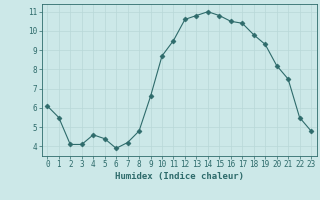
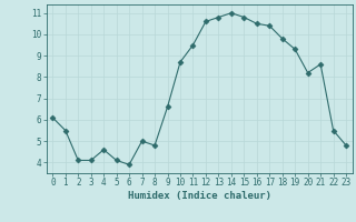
5: 4.4 -> 4.1
7: 4.2 -> 5.0
21: 7.5 -> 8.6
